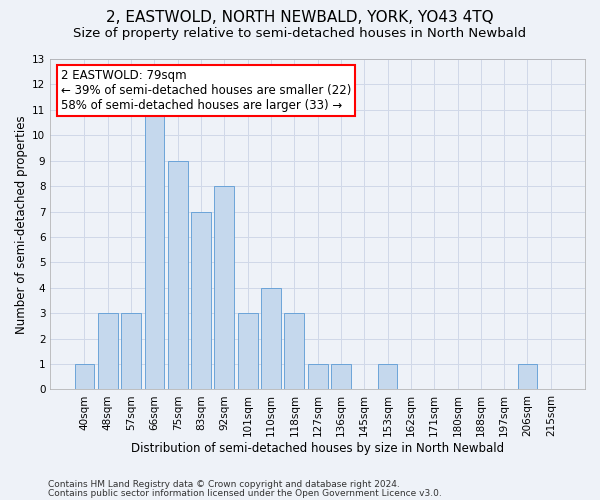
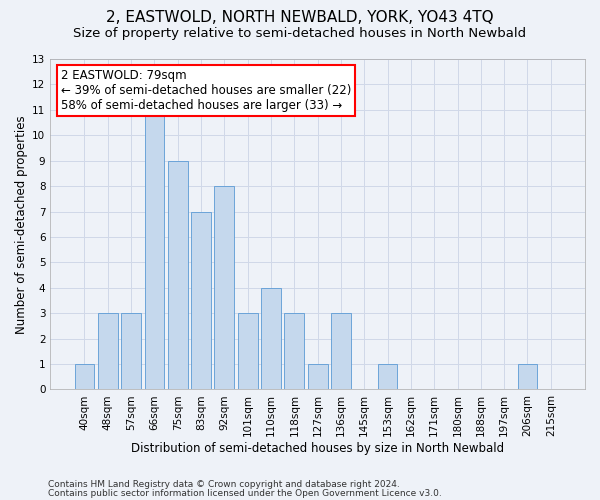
136sqm: 1 -> 3
